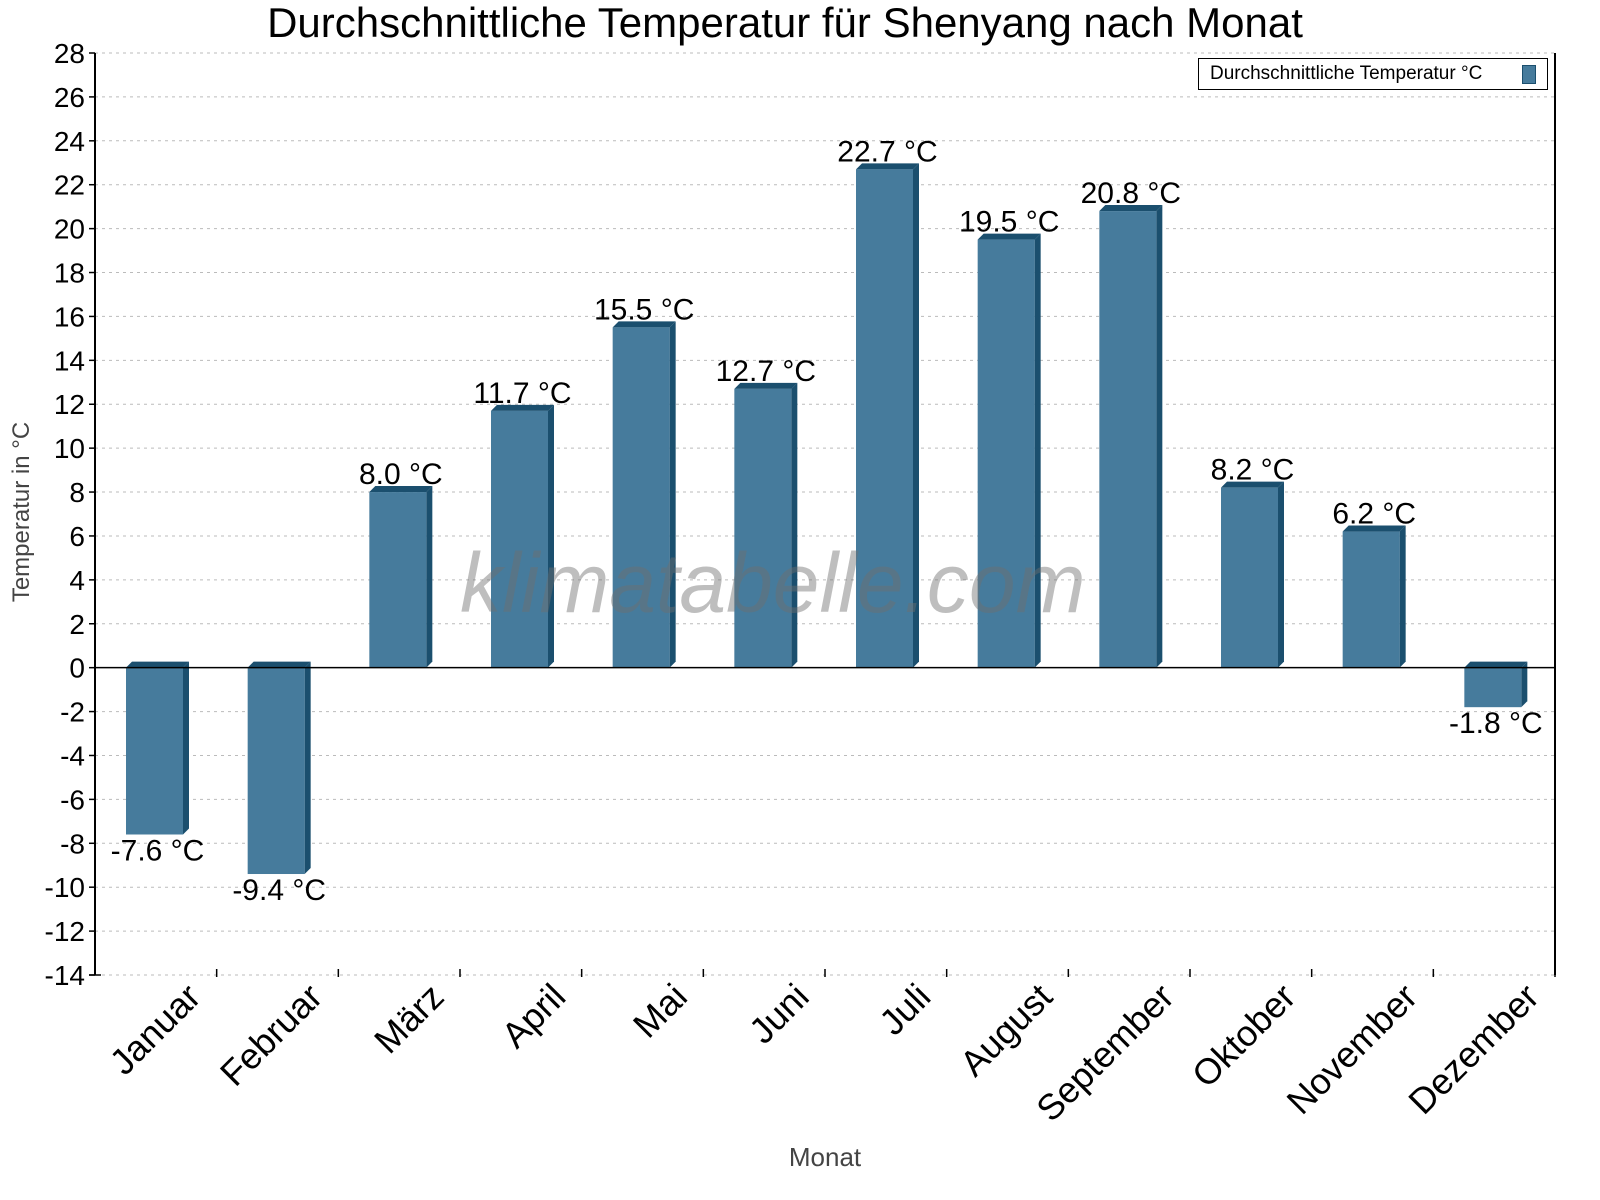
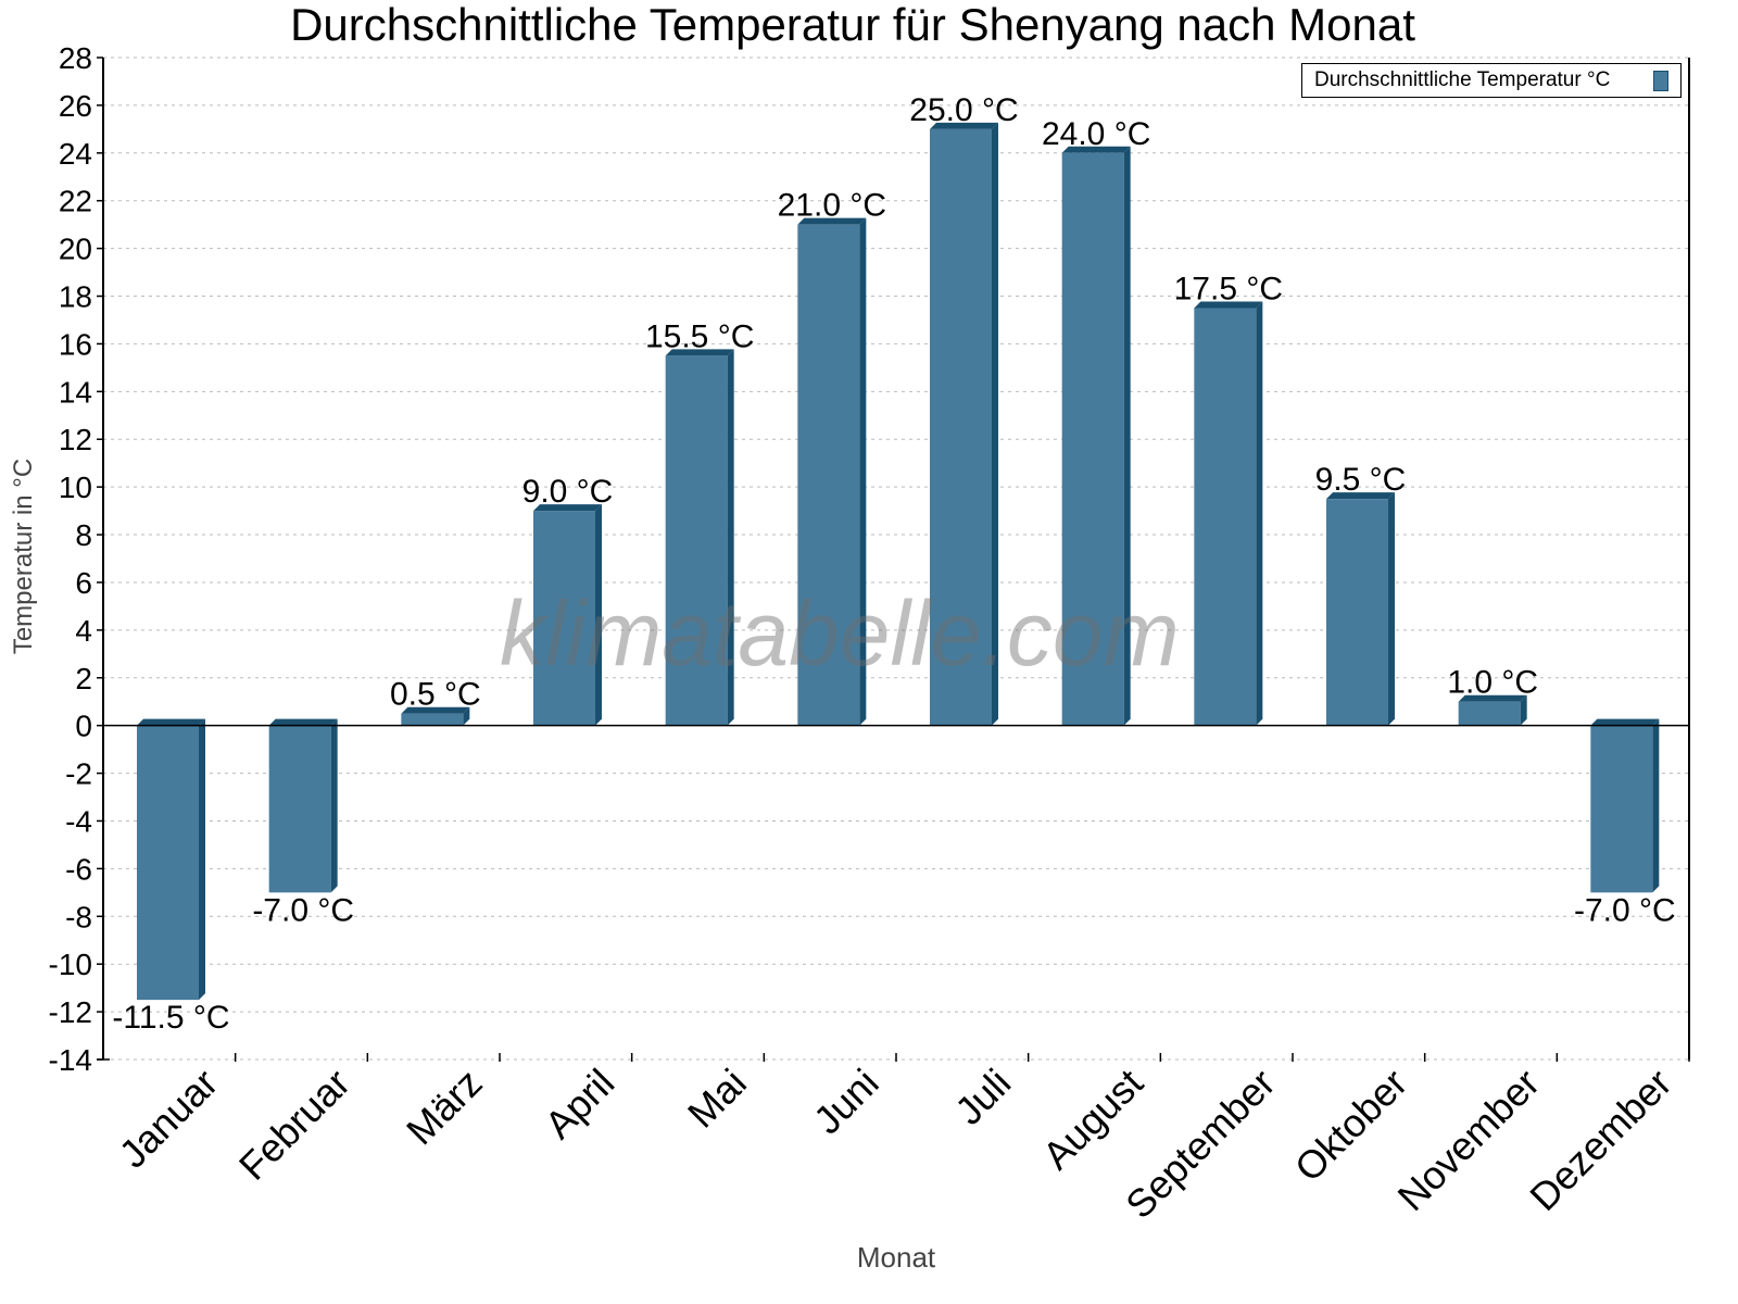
Januar: -7.6 -> -11.5
Februar: -9.4 -> -7.0
März: 8.0 -> 0.5
April: 11.7 -> 9.0
Juni: 12.7 -> 21.0
Juli: 22.7 -> 25.0
August: 19.5 -> 24.0
September: 20.8 -> 17.5
Oktober: 8.2 -> 9.5
November: 6.2 -> 1.0
Dezember: -1.8 -> -7.0
